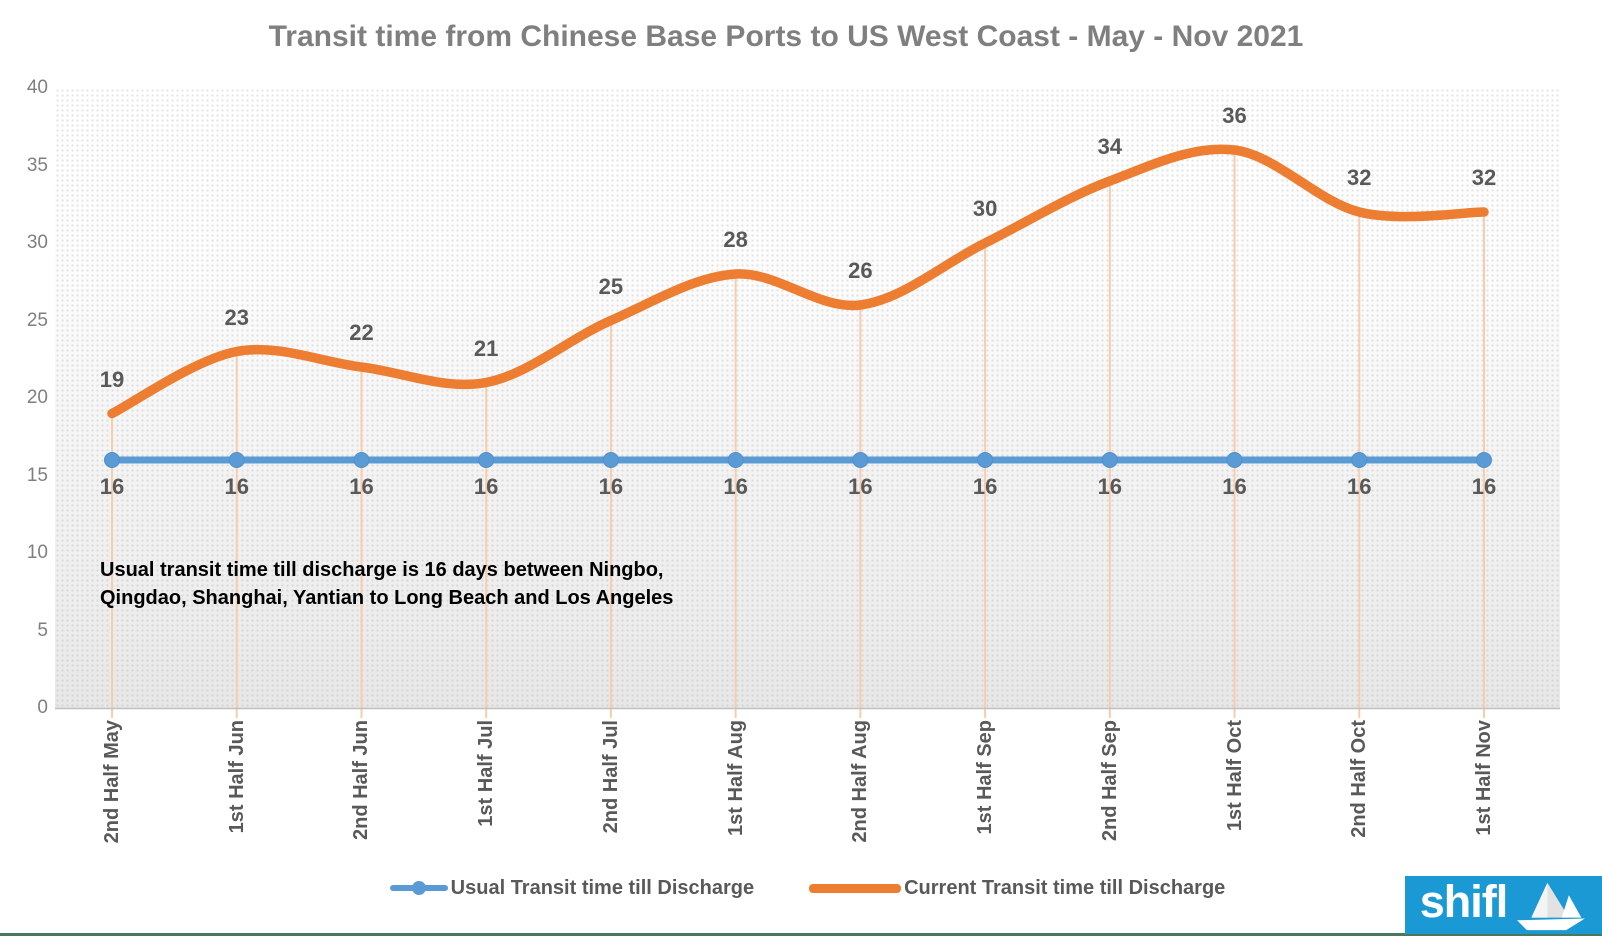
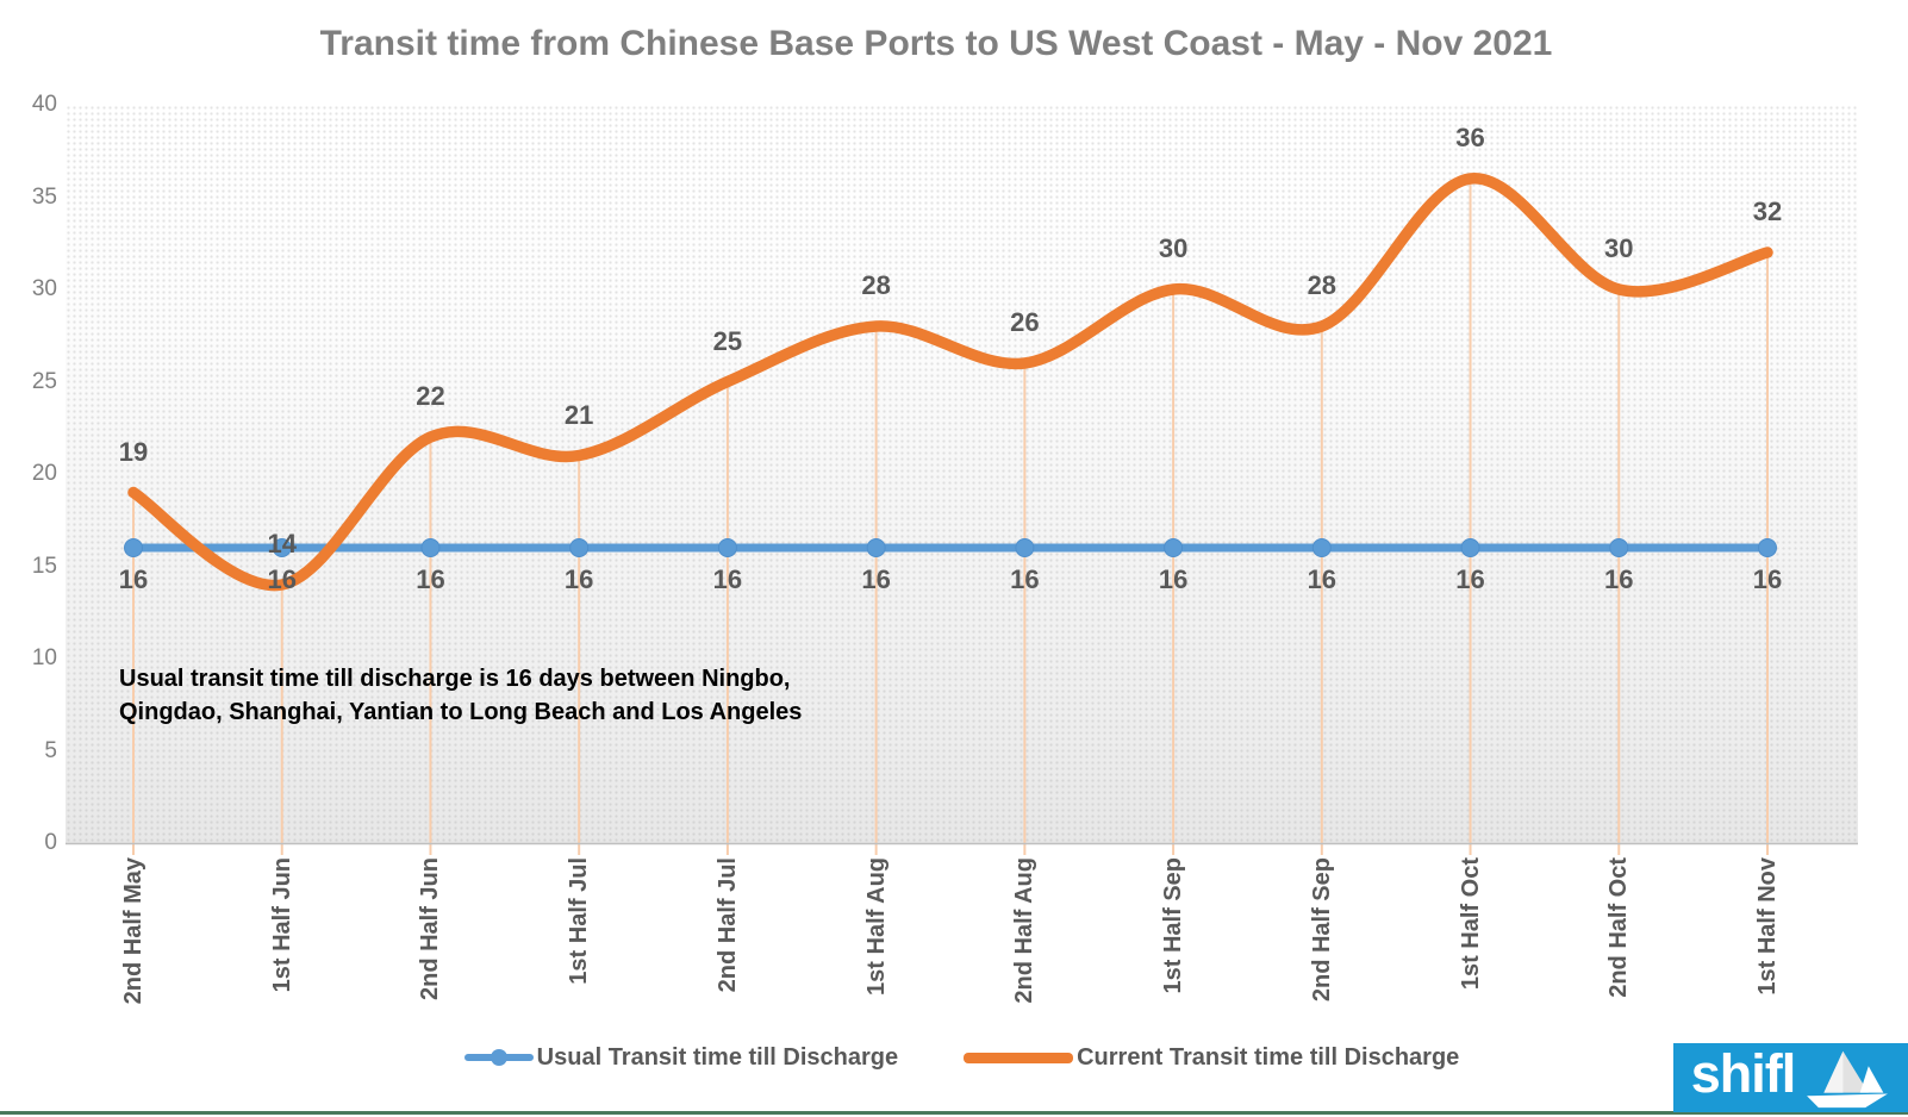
Current Transit time till Discharge/1st Half Jun: 23 -> 14
Current Transit time till Discharge/2nd Half Sep: 34 -> 28
Current Transit time till Discharge/2nd Half Oct: 32 -> 30
